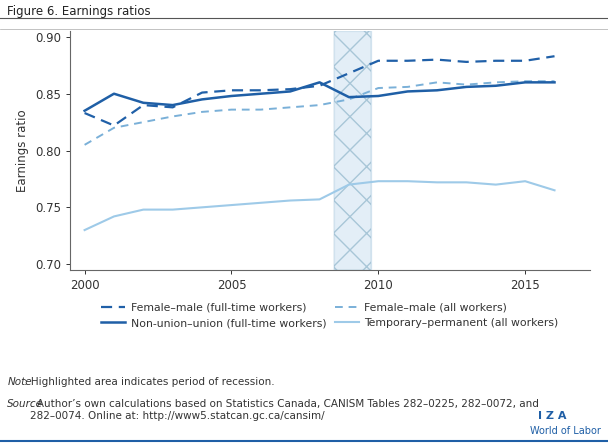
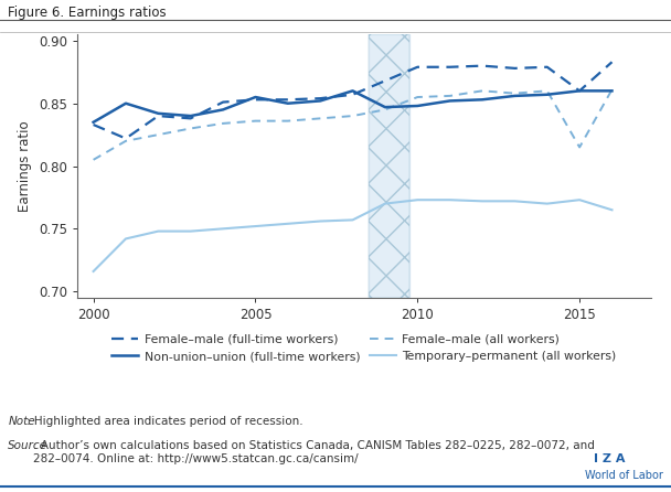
Temporary–permanent (all workers)/2000: 0.730 -> 0.716
Non-union–union (full-time workers)/2005: 0.848 -> 0.855
Female–male (full-time workers)/2015: 0.879 -> 0.860
Female–male (all workers)/2015: 0.861 -> 0.815
